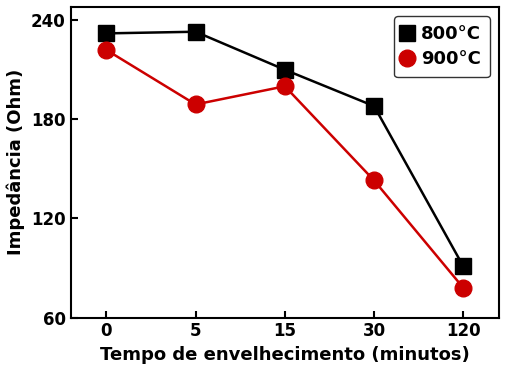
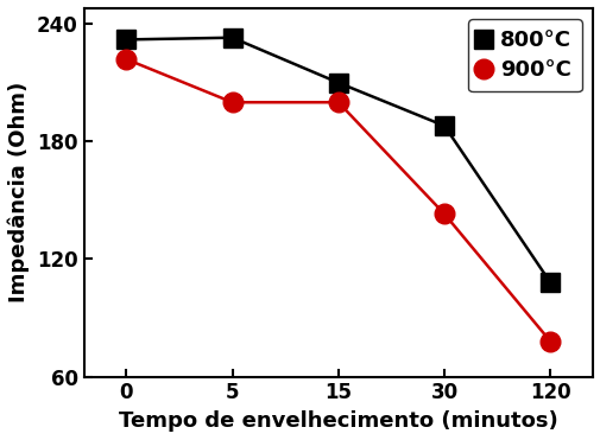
900°C/5: 189 -> 200
800°C/120: 91 -> 108
